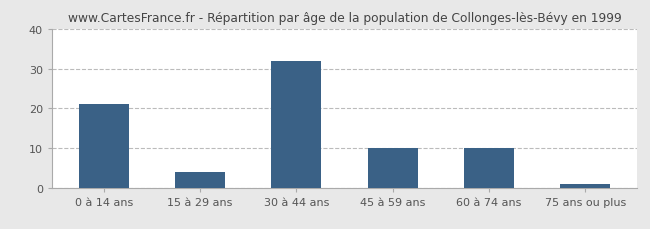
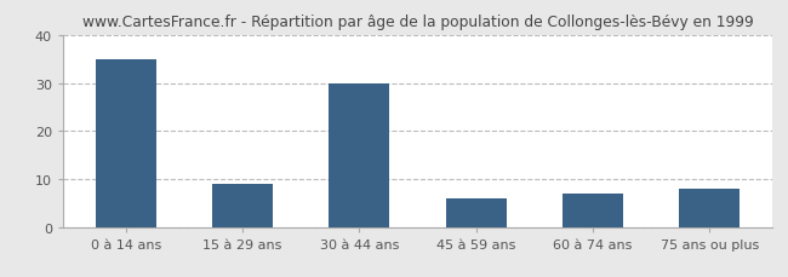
0 à 14 ans: 21 -> 35
15 à 29 ans: 4 -> 9
30 à 44 ans: 32 -> 30
45 à 59 ans: 10 -> 6
60 à 74 ans: 10 -> 7
75 ans ou plus: 1 -> 8
